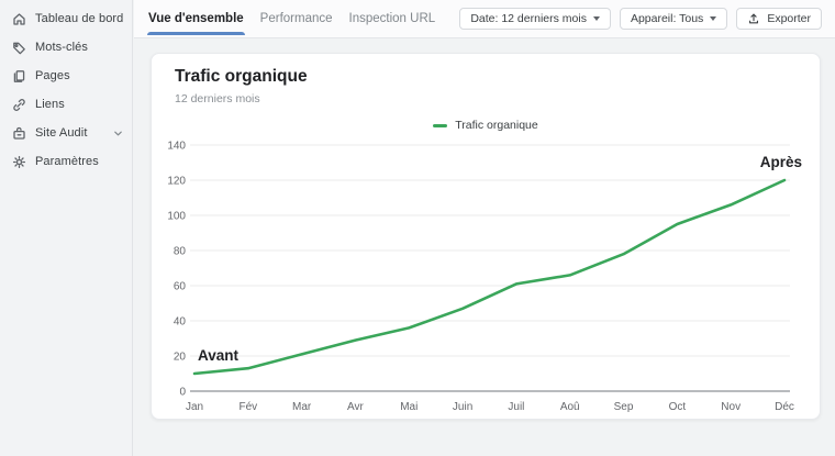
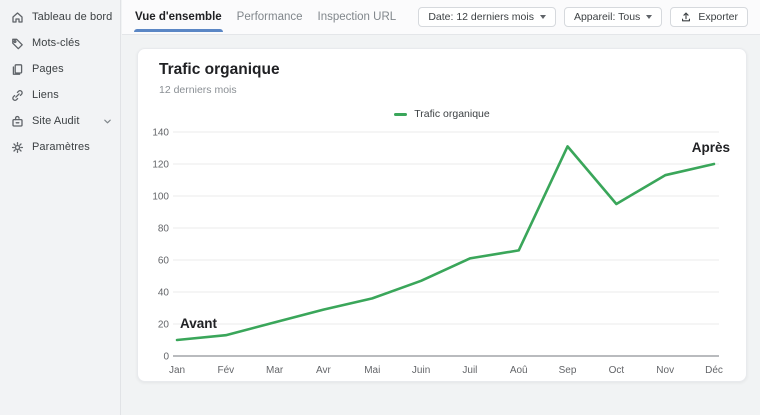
Sep: 78 -> 131
Nov: 106 -> 113
